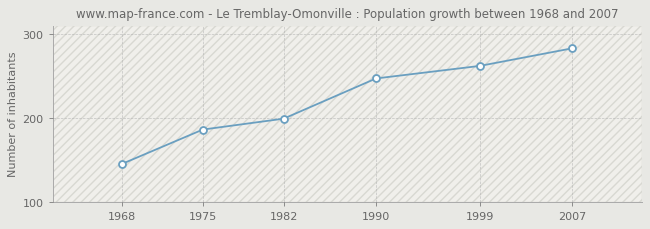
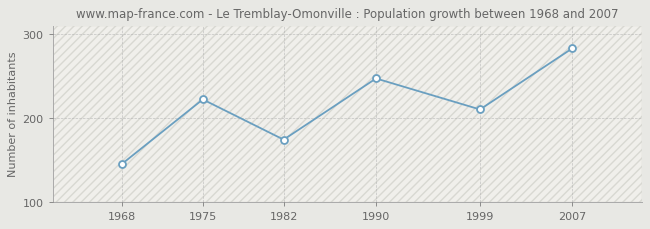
1975: 186 -> 222
1982: 199 -> 174
1999: 262 -> 210
